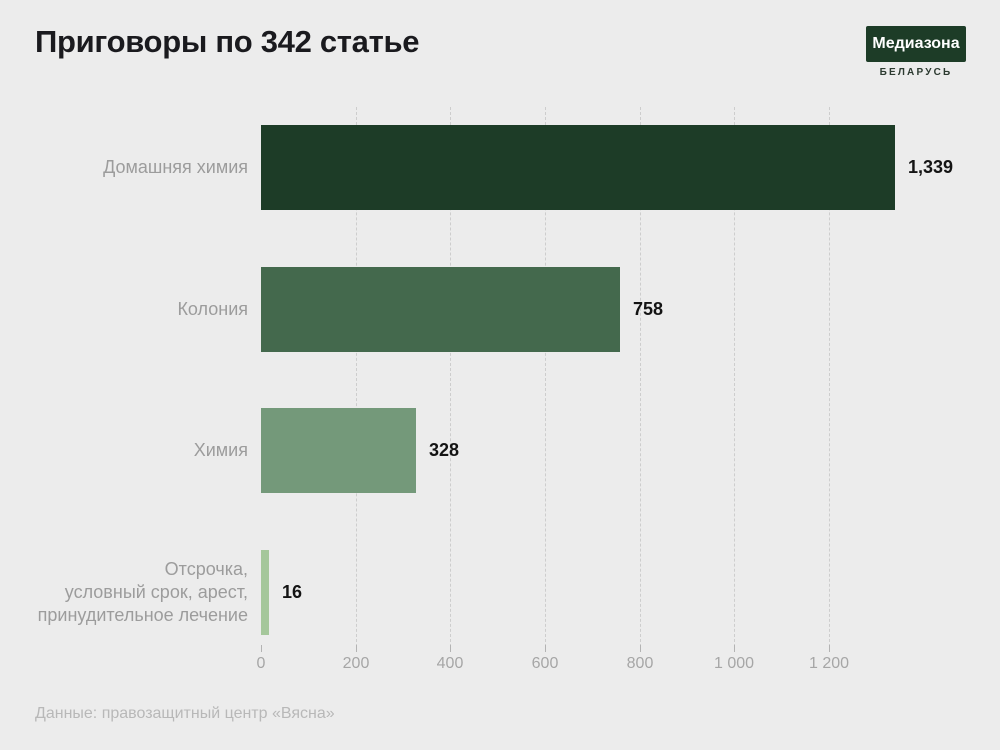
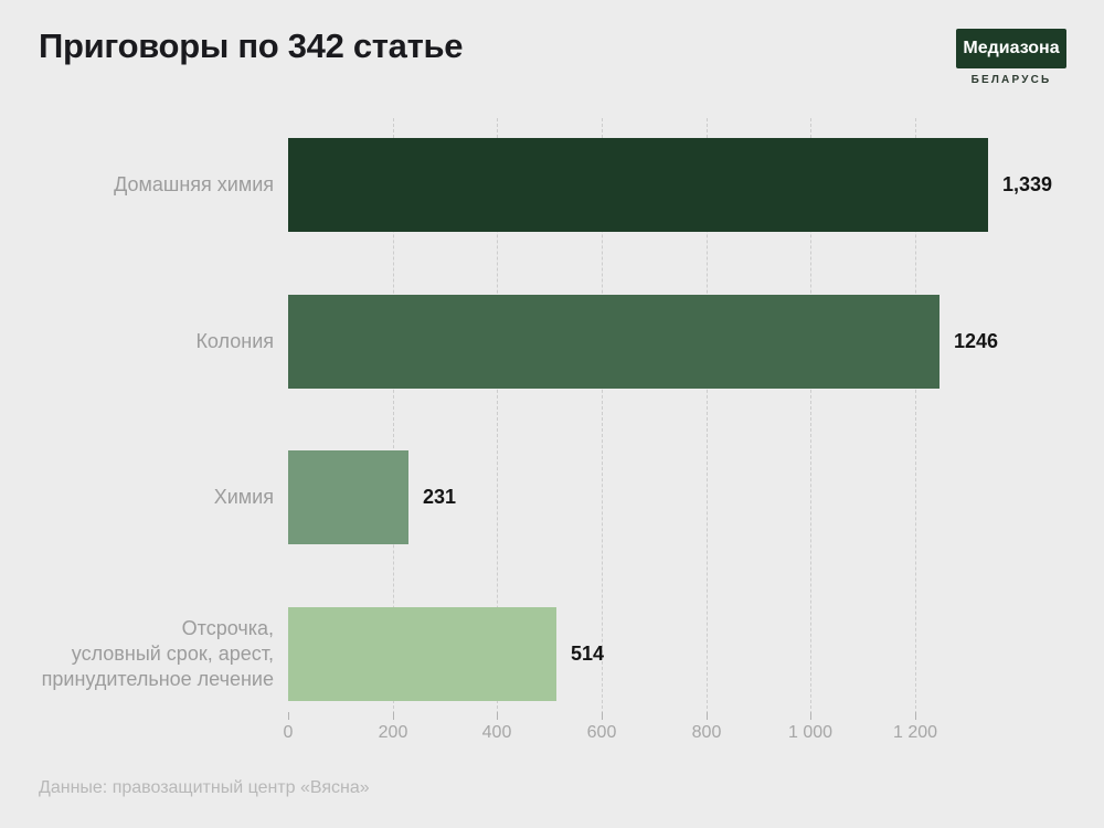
Колония: 758 -> 1246
Химия: 328 -> 231
Отсрочка, условный срок, арест, принудительное лечение: 16 -> 514
